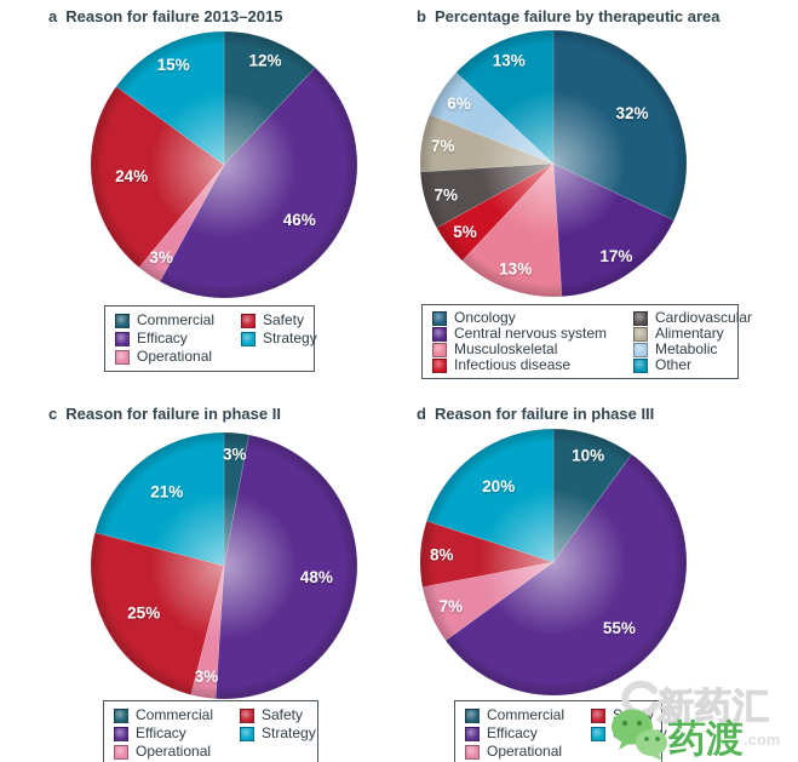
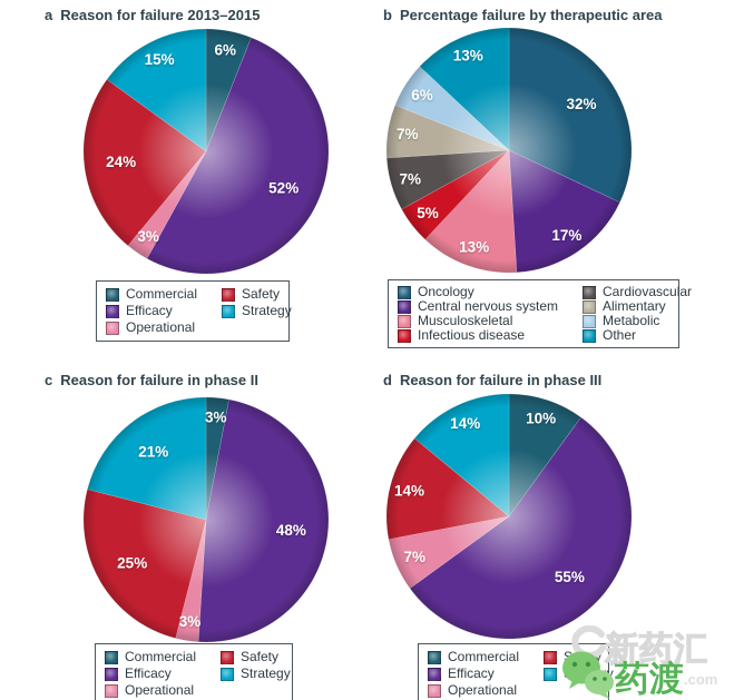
Reason for failure 2013–2015/Commercial: 12% -> 6%
Reason for failure 2013–2015/Efficacy: 46% -> 52%
Reason for failure in phase III/Safety: 8% -> 14%
Reason for failure in phase III/Strategy: 20% -> 14%
